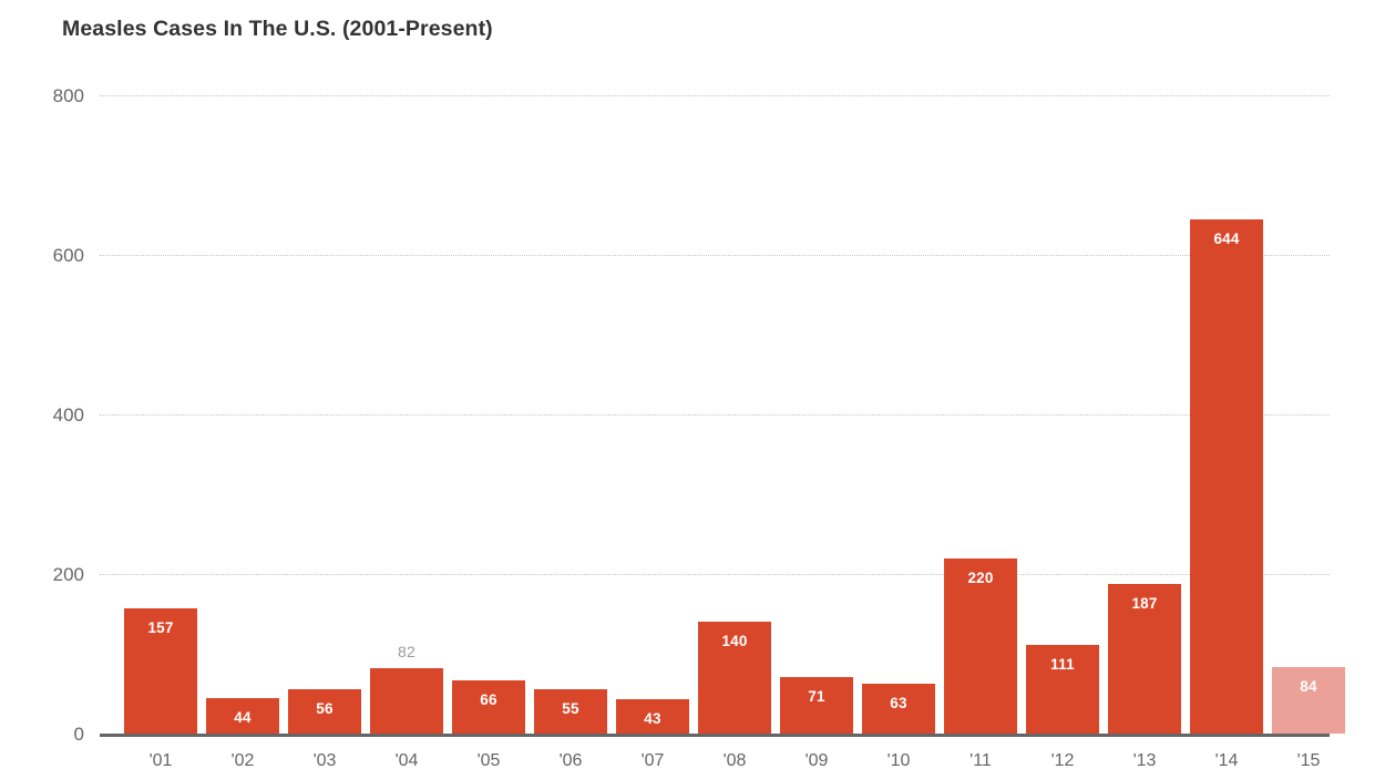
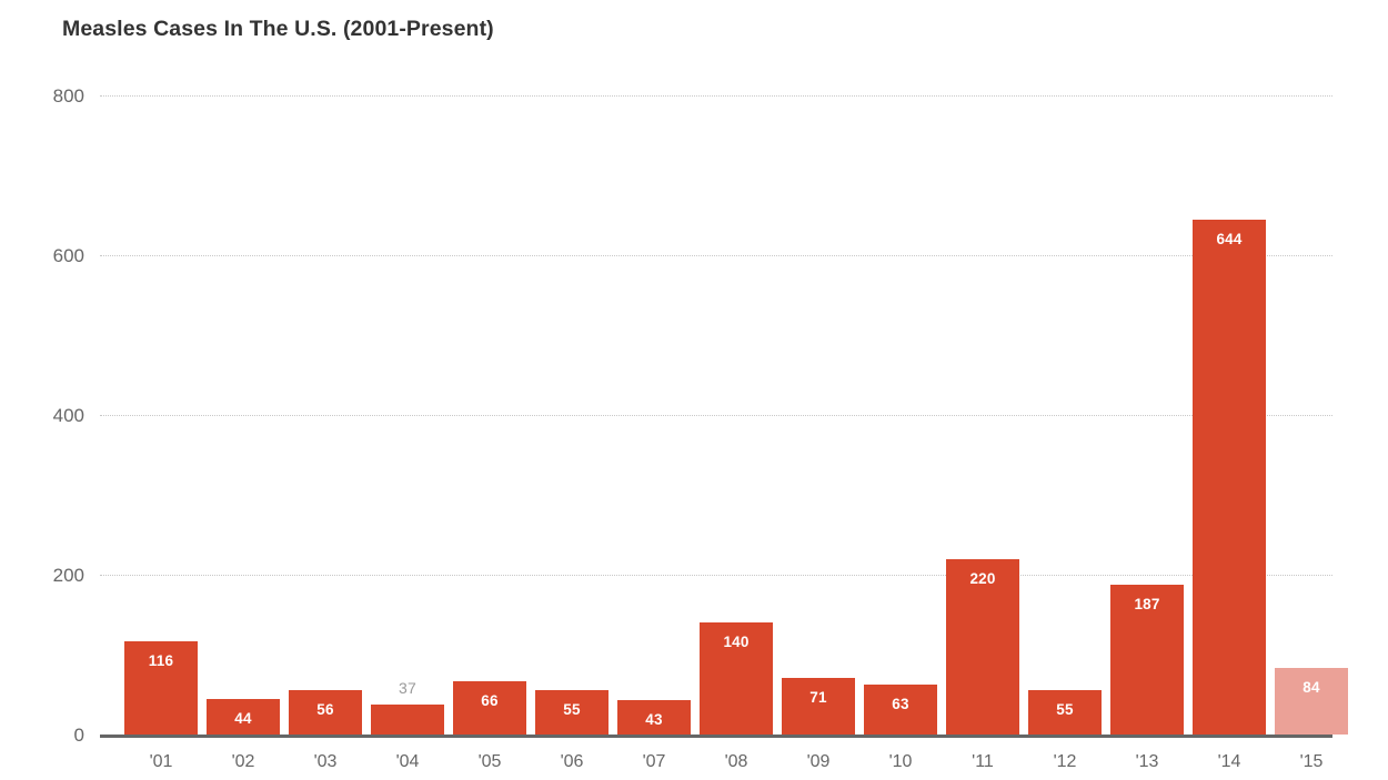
'01: 157 -> 116
'04: 82 -> 37
'12: 111 -> 55
